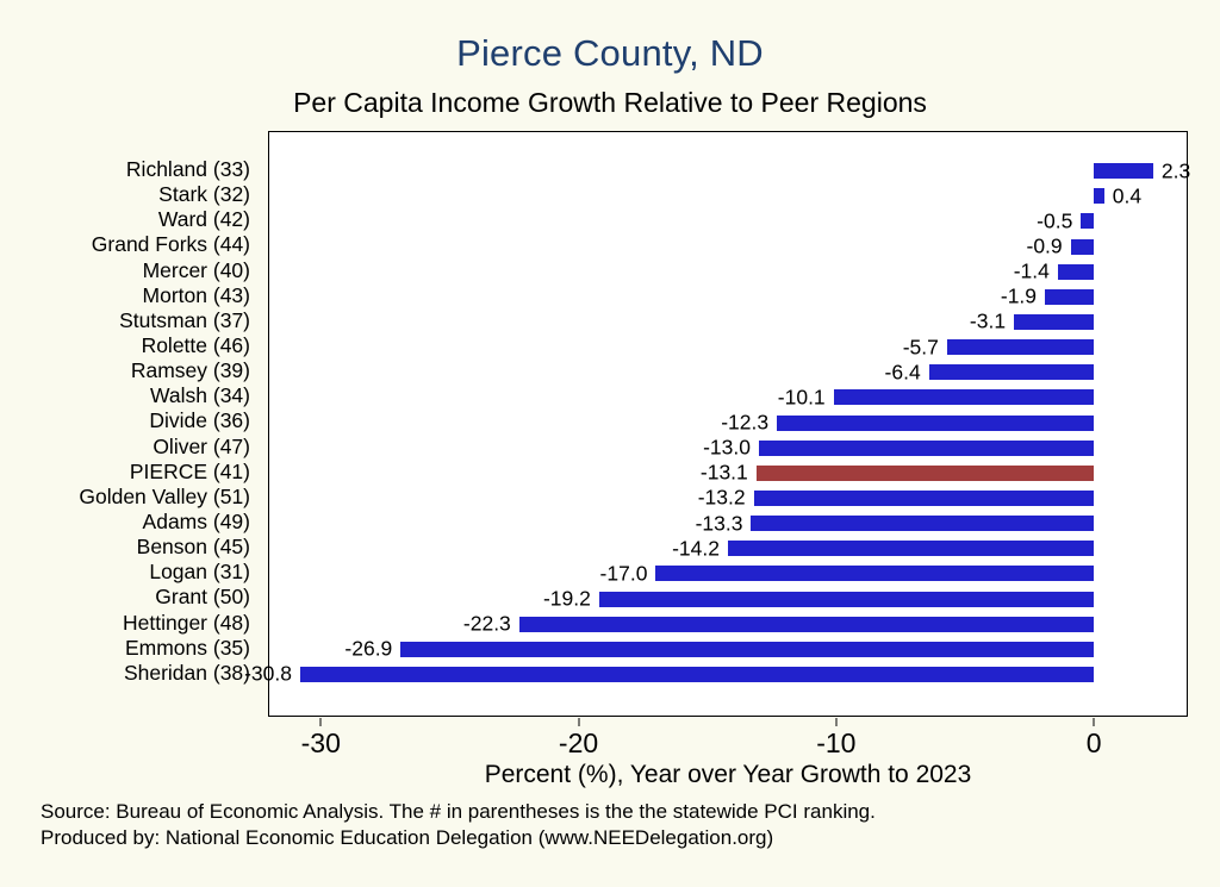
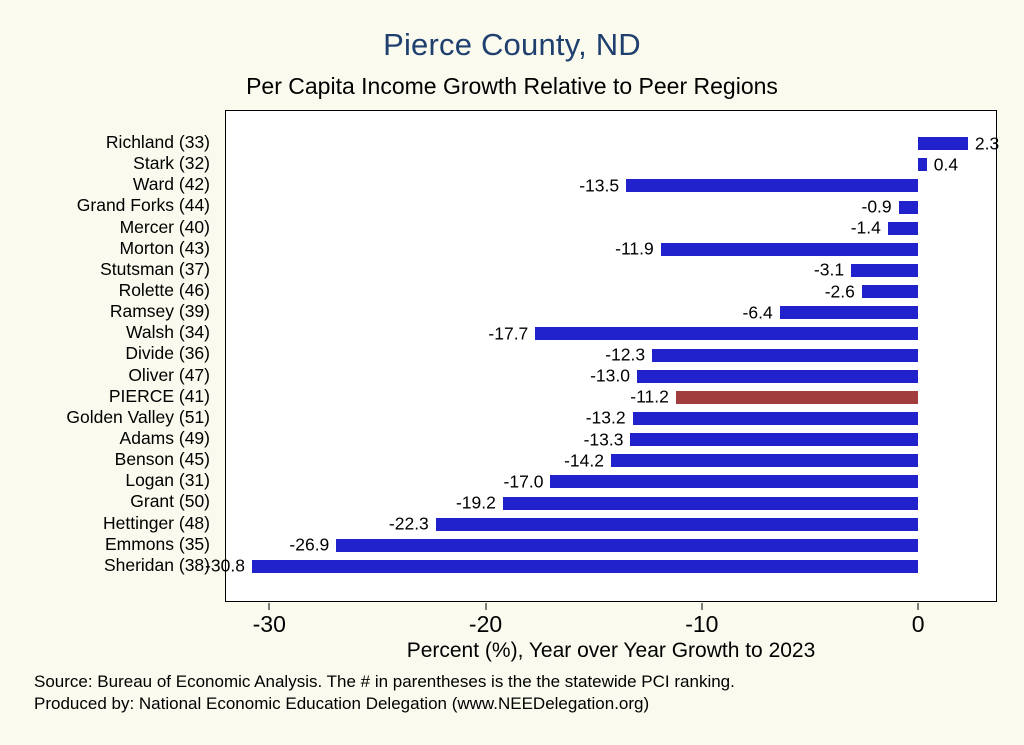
Ward (42): -0.5 -> -13.5
Morton (43): -1.9 -> -11.9
Rolette (46): -5.7 -> -2.6
Walsh (34): -10.1 -> -17.7
PIERCE (41): -13.1 -> -11.2
